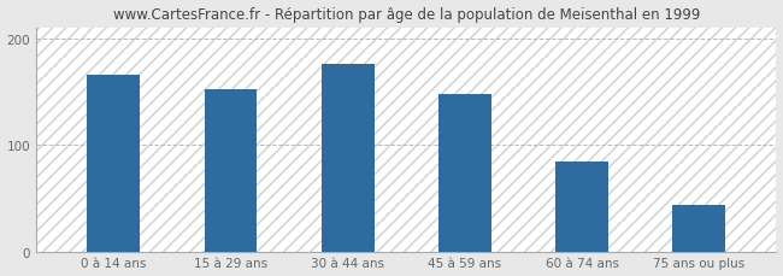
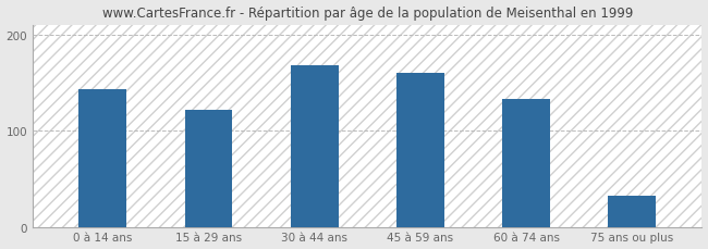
0 à 14 ans: 166 -> 143
15 à 29 ans: 152 -> 122
30 à 44 ans: 176 -> 168
45 à 59 ans: 148 -> 160
60 à 74 ans: 84 -> 133
75 ans ou plus: 44 -> 32
